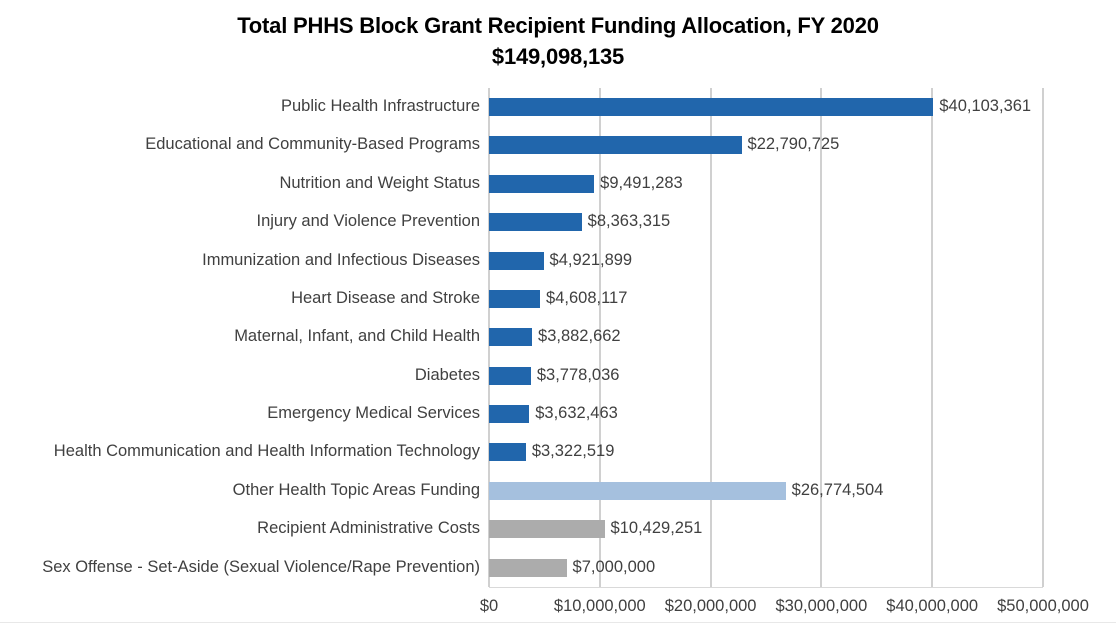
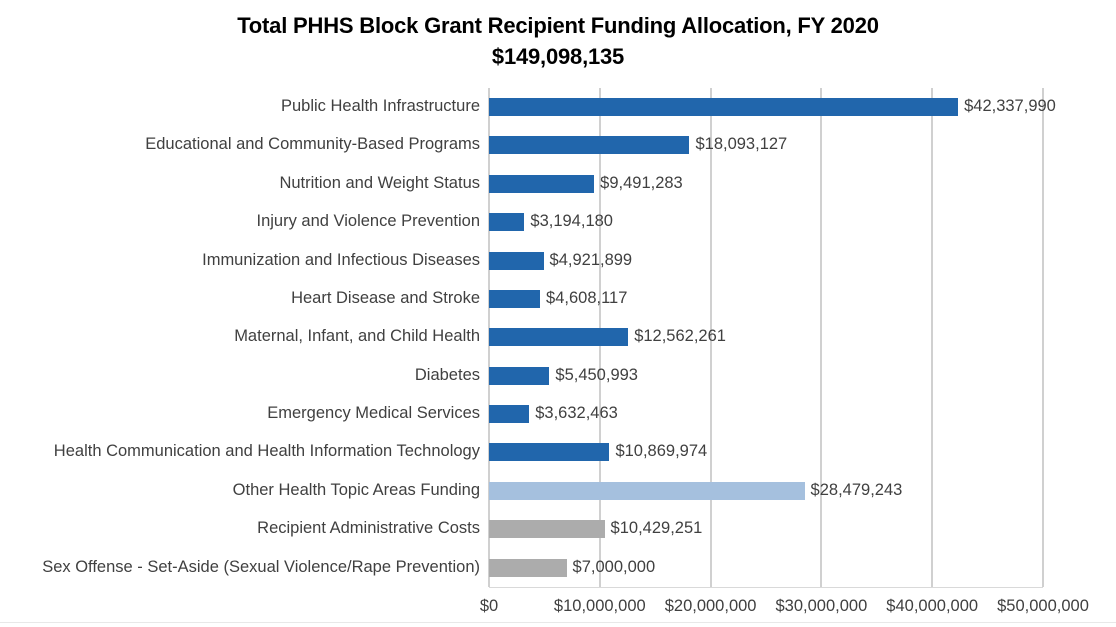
Public Health Infrastructure: $40,103,361 -> $42,337,990
Educational and Community-Based Programs: $22,790,725 -> $18,093,127
Injury and Violence Prevention: $8,363,315 -> $3,194,180
Maternal, Infant, and Child Health: $3,882,662 -> $12,562,261
Diabetes: $3,778,036 -> $5,450,993
Health Communication and Health Information Technology: $3,322,519 -> $10,869,974
Other Health Topic Areas Funding: $26,774,504 -> $28,479,243
